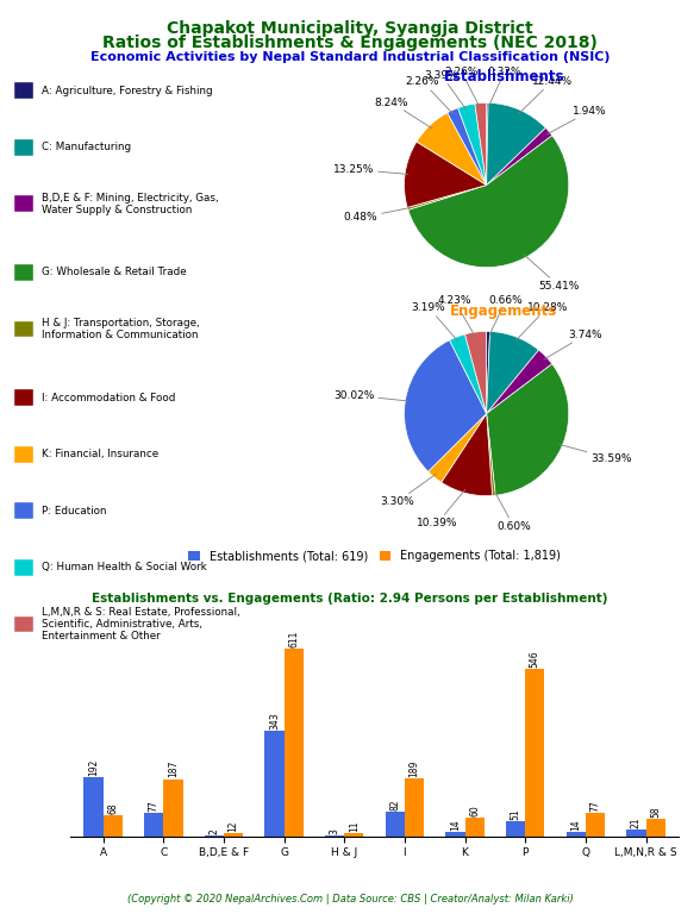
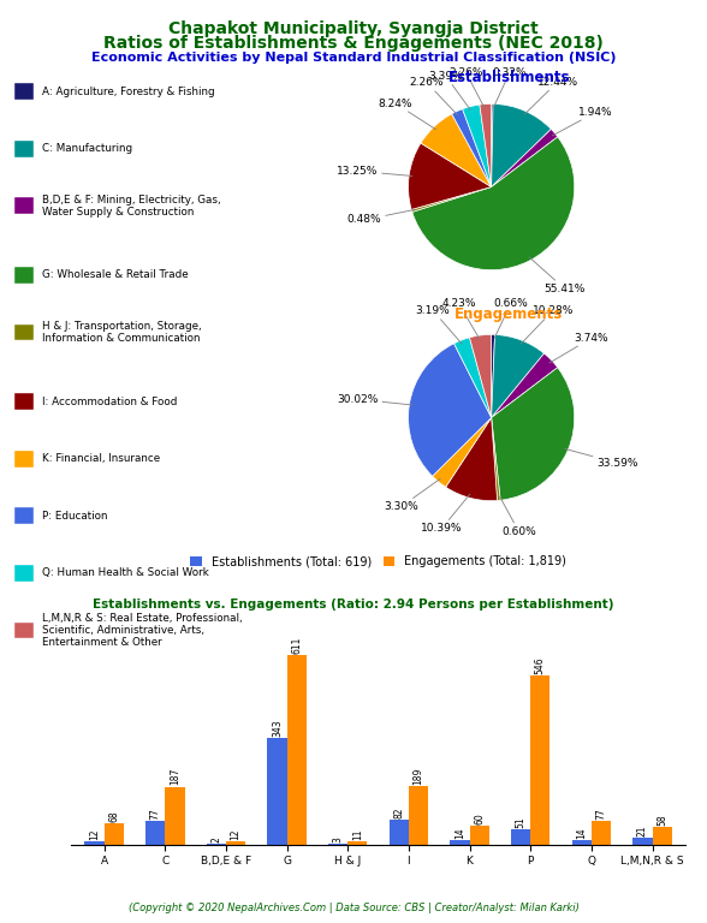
Establishments (Total: 619)/A: 192 -> 12
